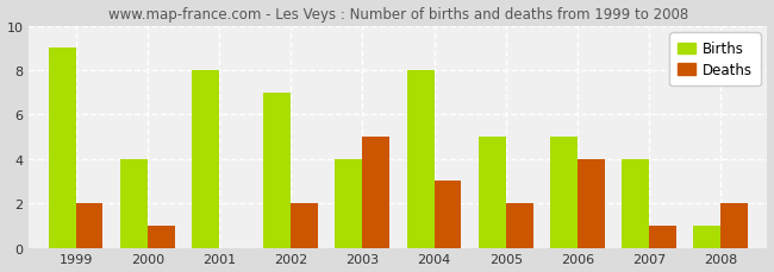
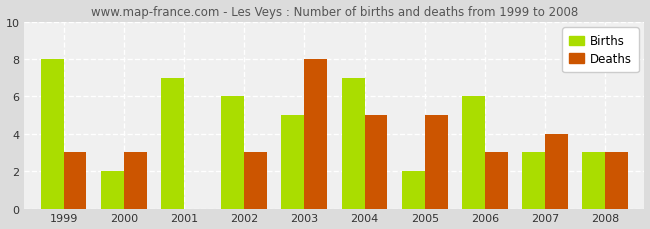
Births/1999: 9 -> 8
Deaths/1999: 2 -> 3
Births/2000: 4 -> 2
Deaths/2000: 1 -> 3
Births/2001: 8 -> 7
Births/2002: 7 -> 6
Deaths/2002: 2 -> 3
Births/2003: 4 -> 5
Deaths/2003: 5 -> 8
Births/2004: 8 -> 7
Deaths/2004: 3 -> 5
Births/2005: 5 -> 2
Deaths/2005: 2 -> 5
Births/2006: 5 -> 6
Deaths/2006: 4 -> 3
Births/2007: 4 -> 3
Deaths/2007: 1 -> 4
Births/2008: 1 -> 3
Deaths/2008: 2 -> 3
